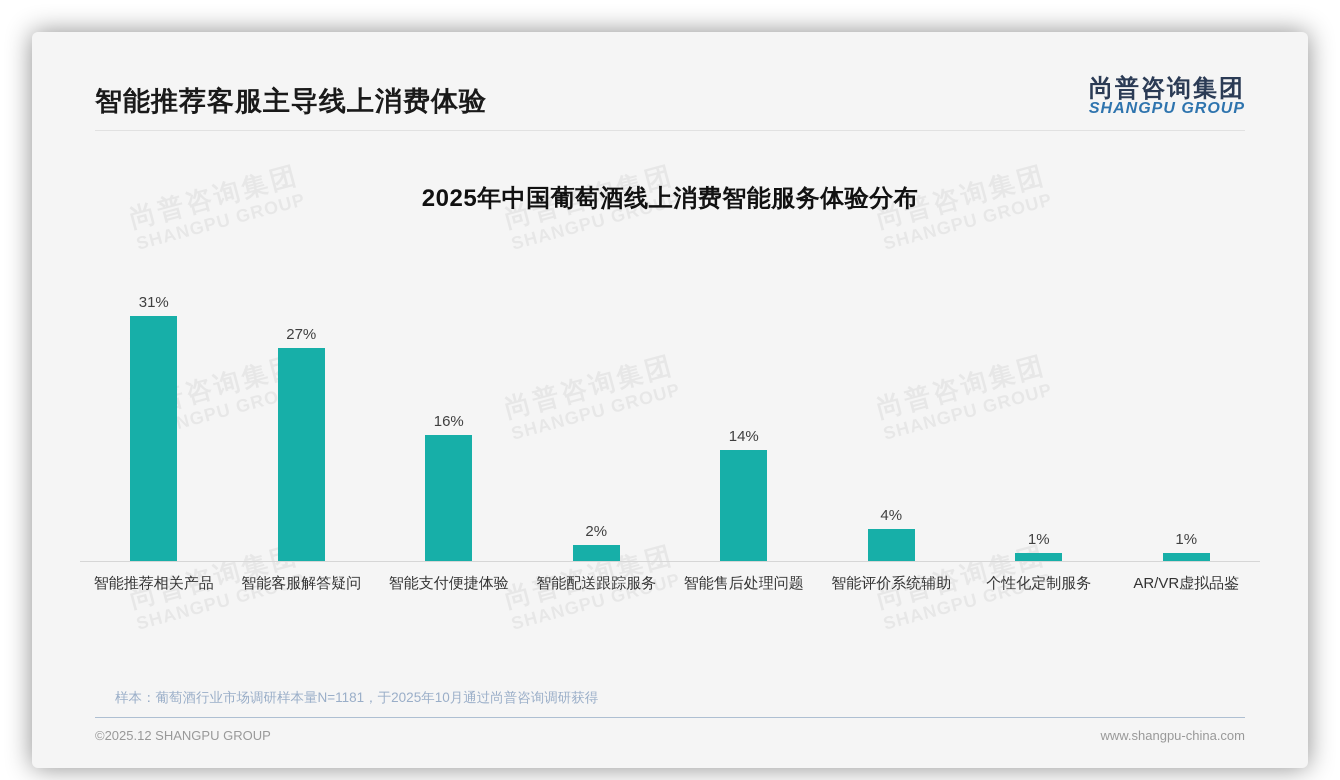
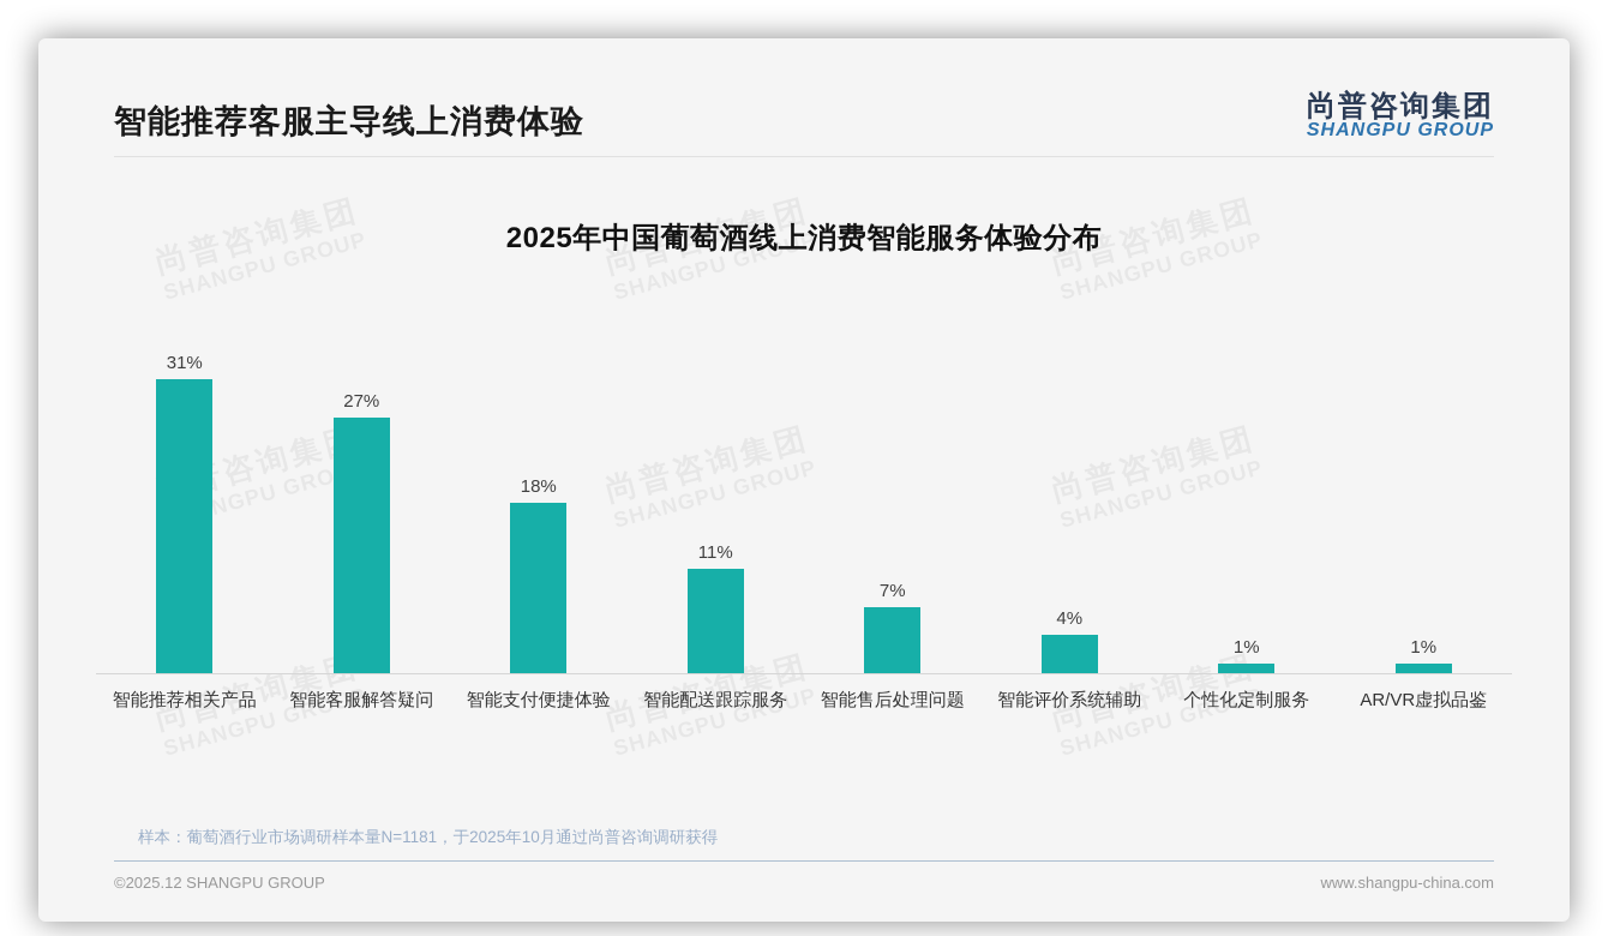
智能支付便捷体验: 16% -> 18%
智能配送跟踪服务: 2% -> 11%
智能售后处理问题: 14% -> 7%
